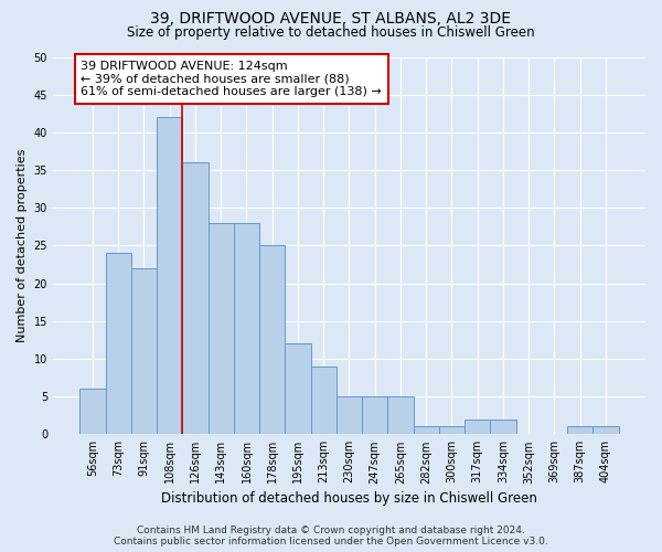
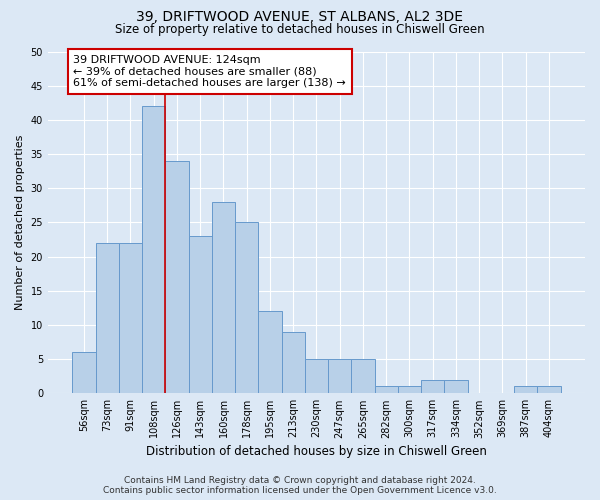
73sqm: 24 -> 22
126sqm: 36 -> 34
143sqm: 28 -> 23
